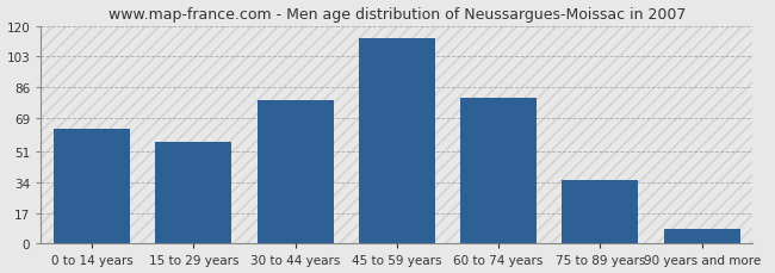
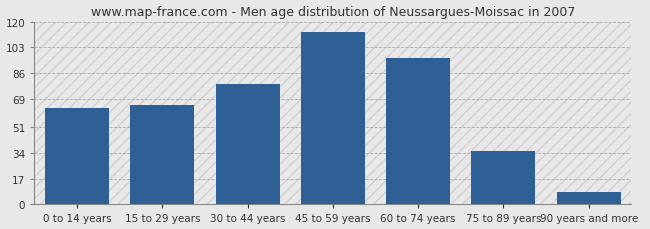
15 to 29 years: 56 -> 65
60 to 74 years: 80 -> 96
